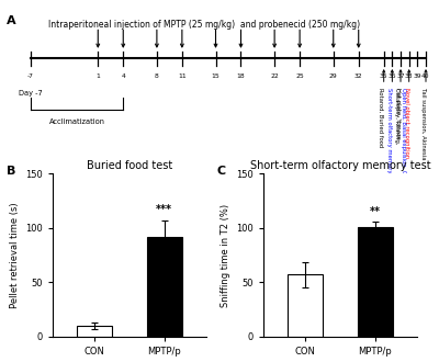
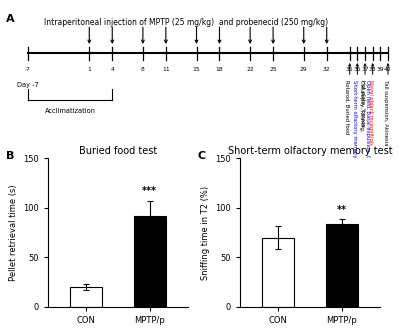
Buried food test/CON: 10 -> 20
Short-term olfactory memory test/CON: 57 -> 70
Short-term olfactory memory test/MPTP/p: 101 -> 84
